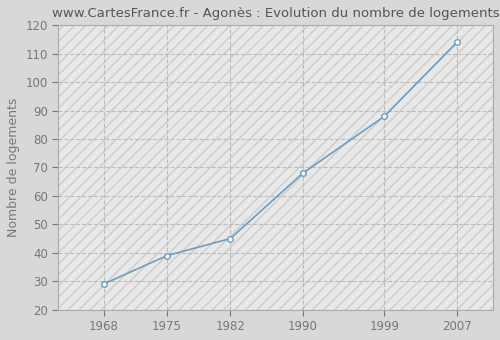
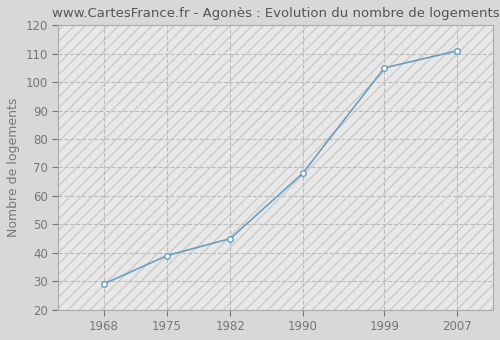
1999: 88 -> 105
2007: 114 -> 111
